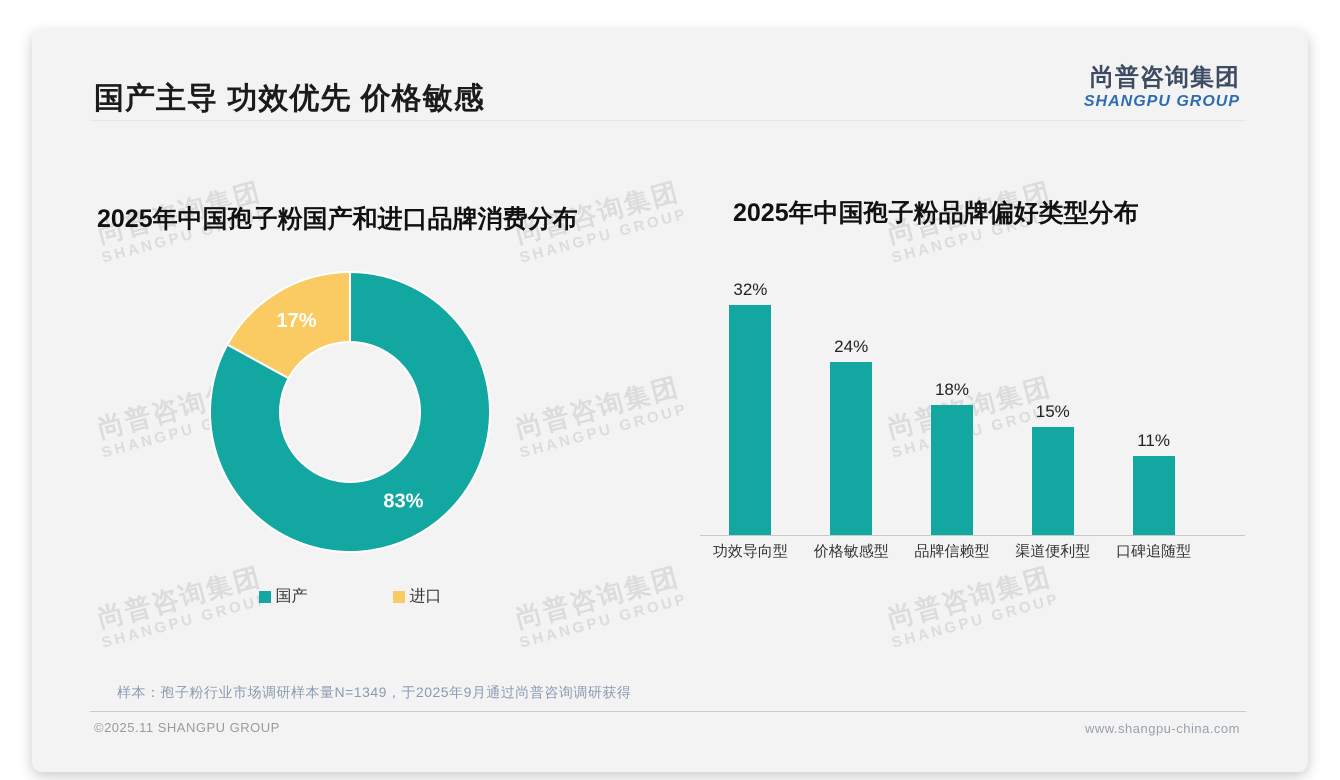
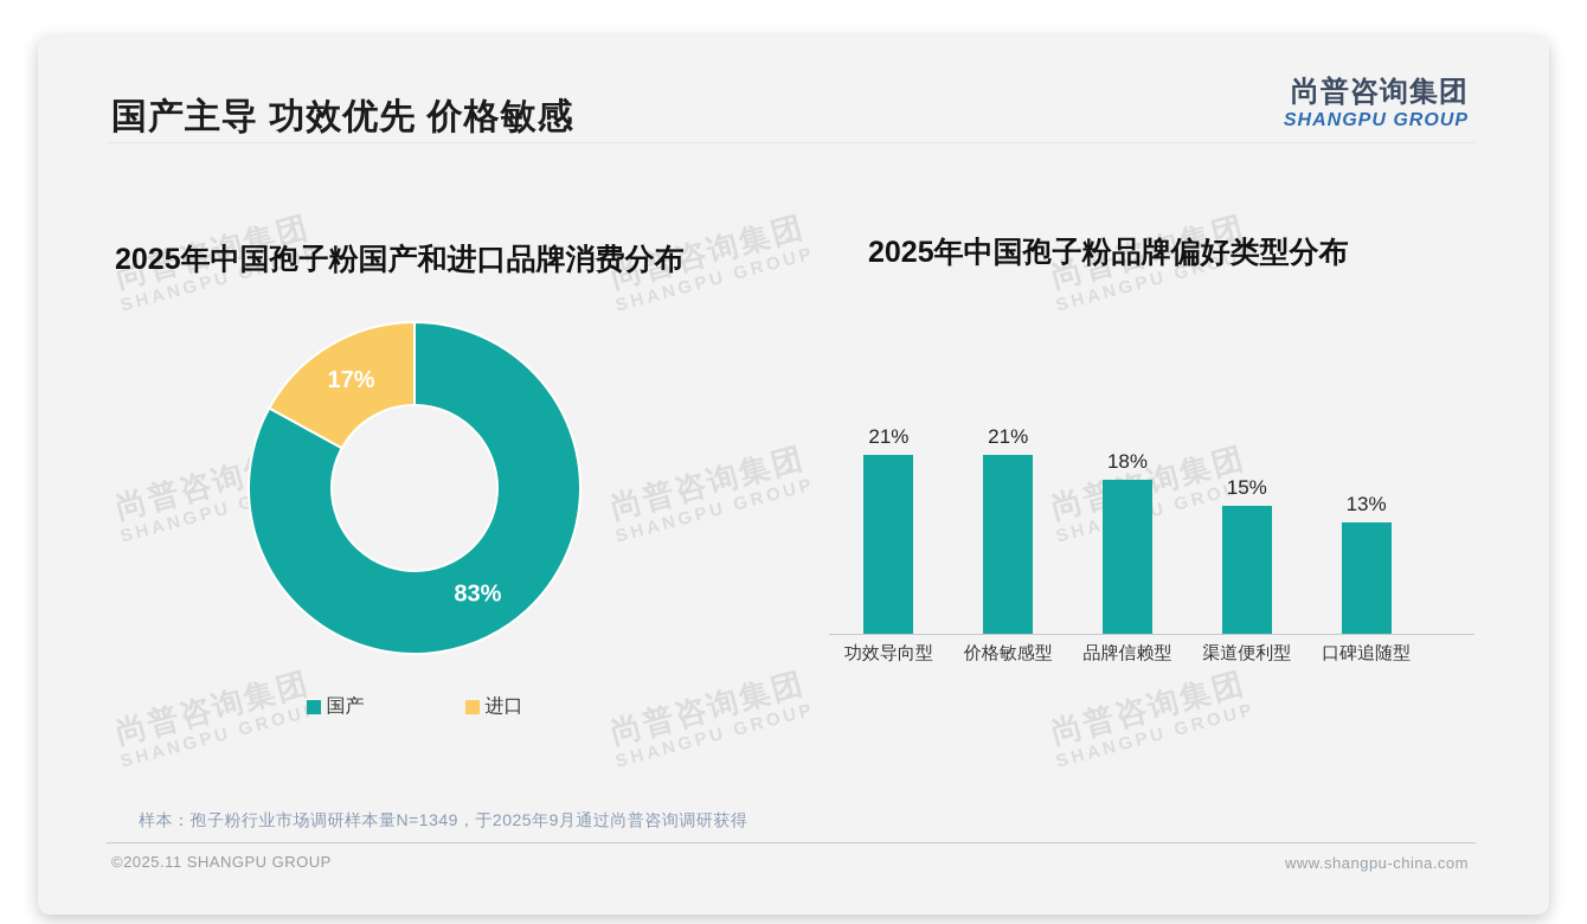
2025年中国孢子粉品牌偏好类型分布/功效导向型: 32% -> 21%
2025年中国孢子粉品牌偏好类型分布/价格敏感型: 24% -> 21%
2025年中国孢子粉品牌偏好类型分布/口碑追随型: 11% -> 13%
